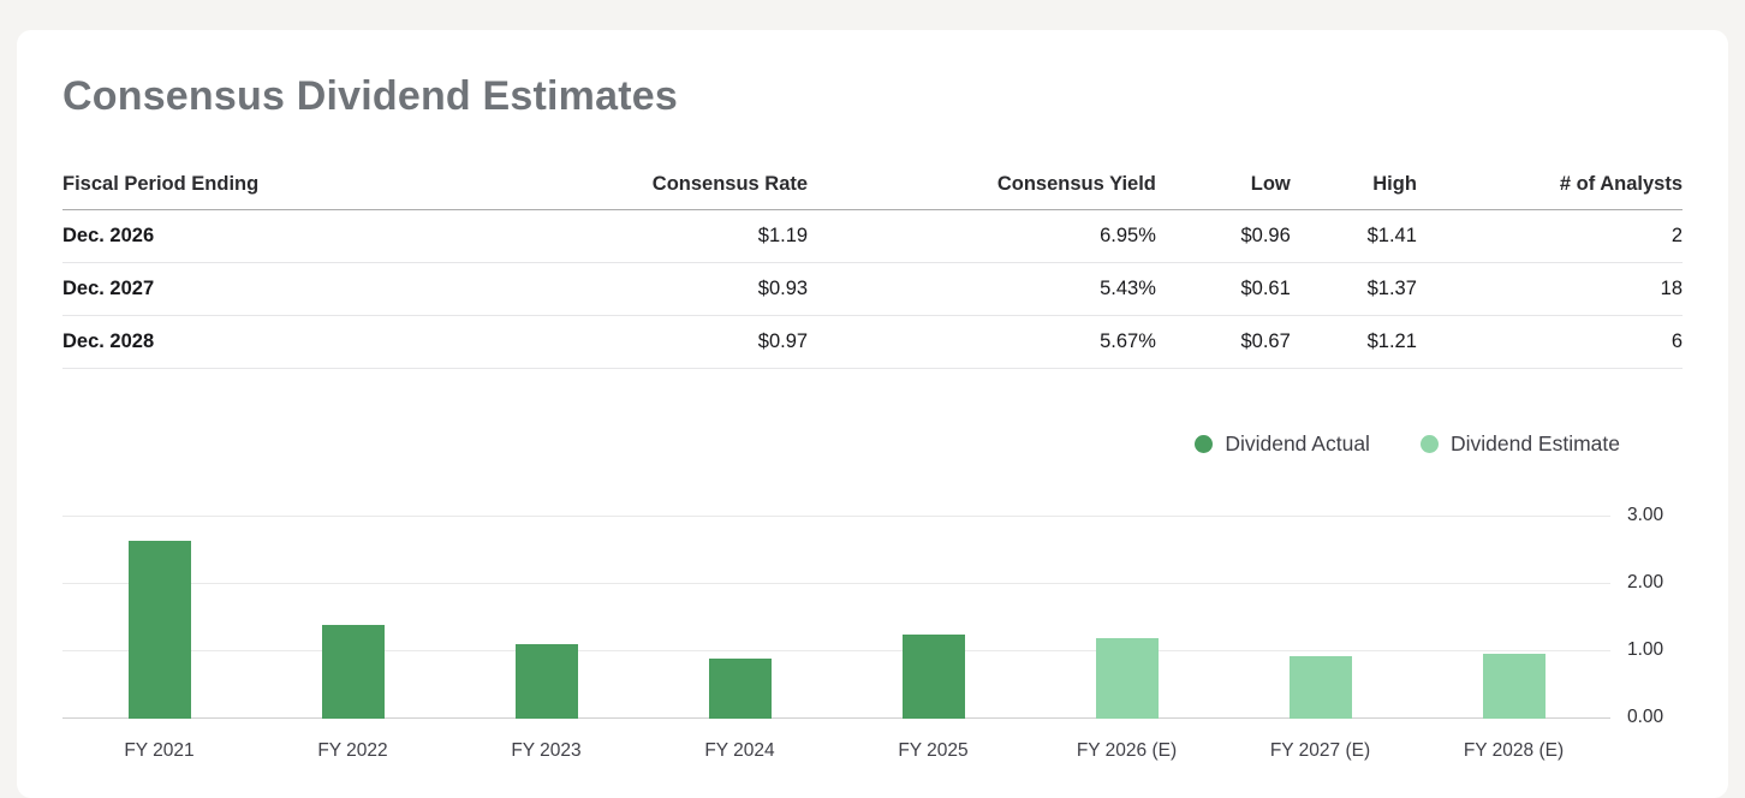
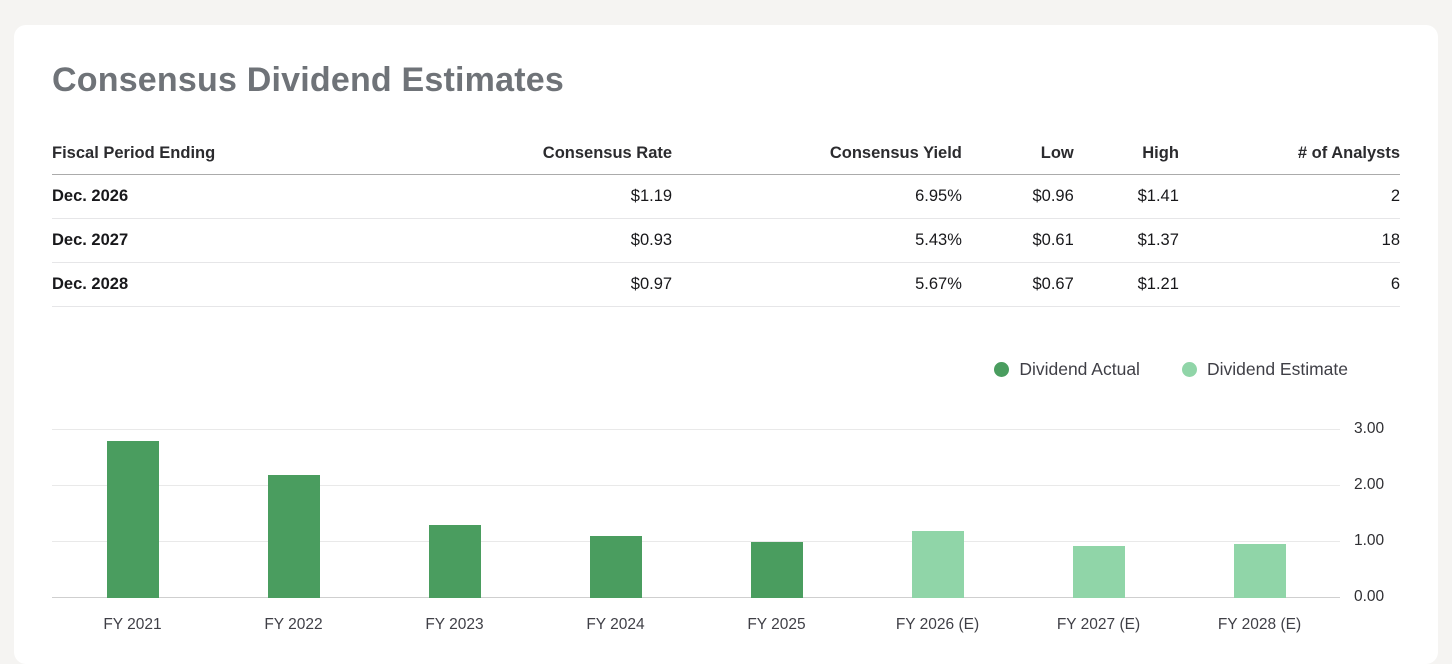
Dividend Actual/FY 2021: 2.6 -> 2.8
Dividend Actual/FY 2022: 1.4 -> 2.2
Dividend Actual/FY 2023: 1.1 -> 1.3
Dividend Actual/FY 2024: 0.9 -> 1.1
Dividend Actual/FY 2025: 1.2 -> 1.0
